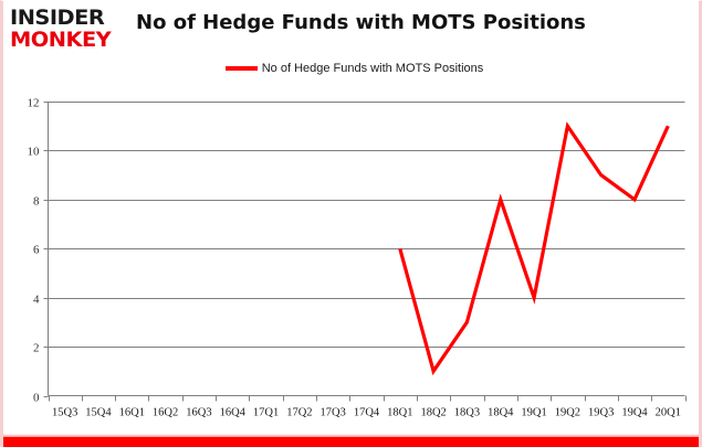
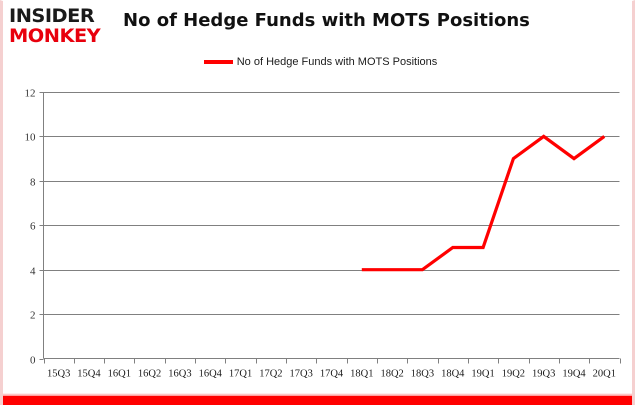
18Q1: 6 -> 4
18Q2: 1 -> 4
18Q3: 3 -> 4
18Q4: 8 -> 5
19Q1: 4 -> 5
19Q2: 11 -> 9
19Q3: 9 -> 10
19Q4: 8 -> 9
20Q1: 11 -> 10
